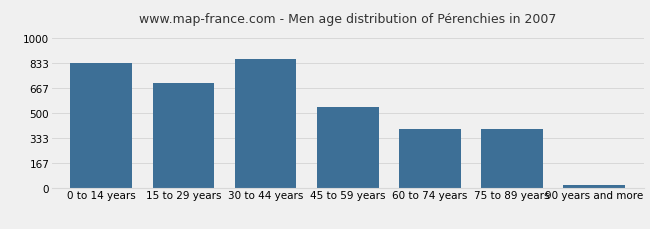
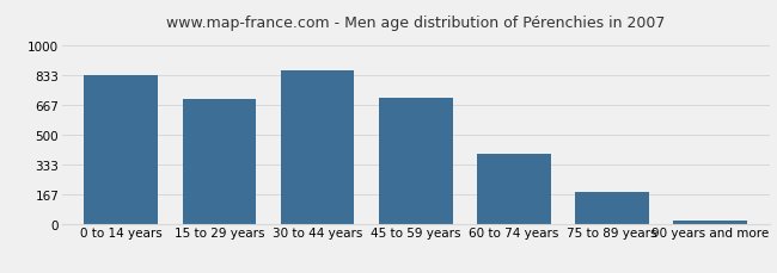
45 to 59 years: 540 -> 700
75 to 89 years: 390 -> 180
